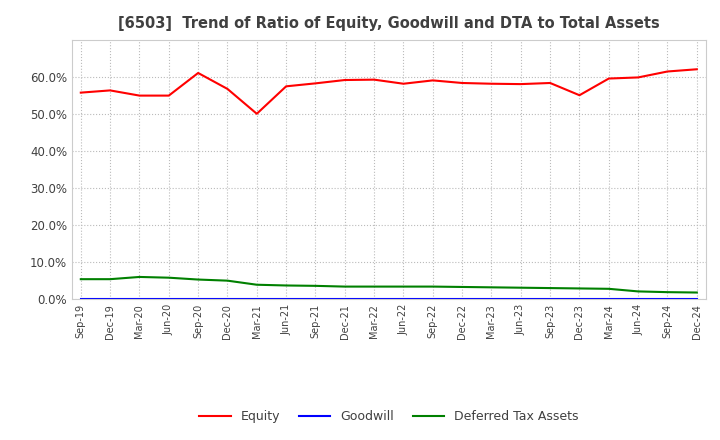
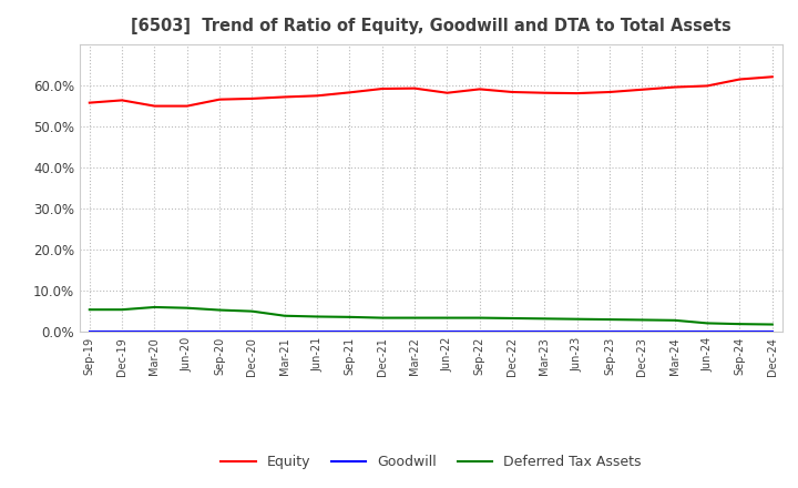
Equity/Sep-20: 61.0% -> 56.5%
Equity/Mar-21: 50.0% -> 57.1%
Equity/Dec-23: 55.0% -> 58.9%
